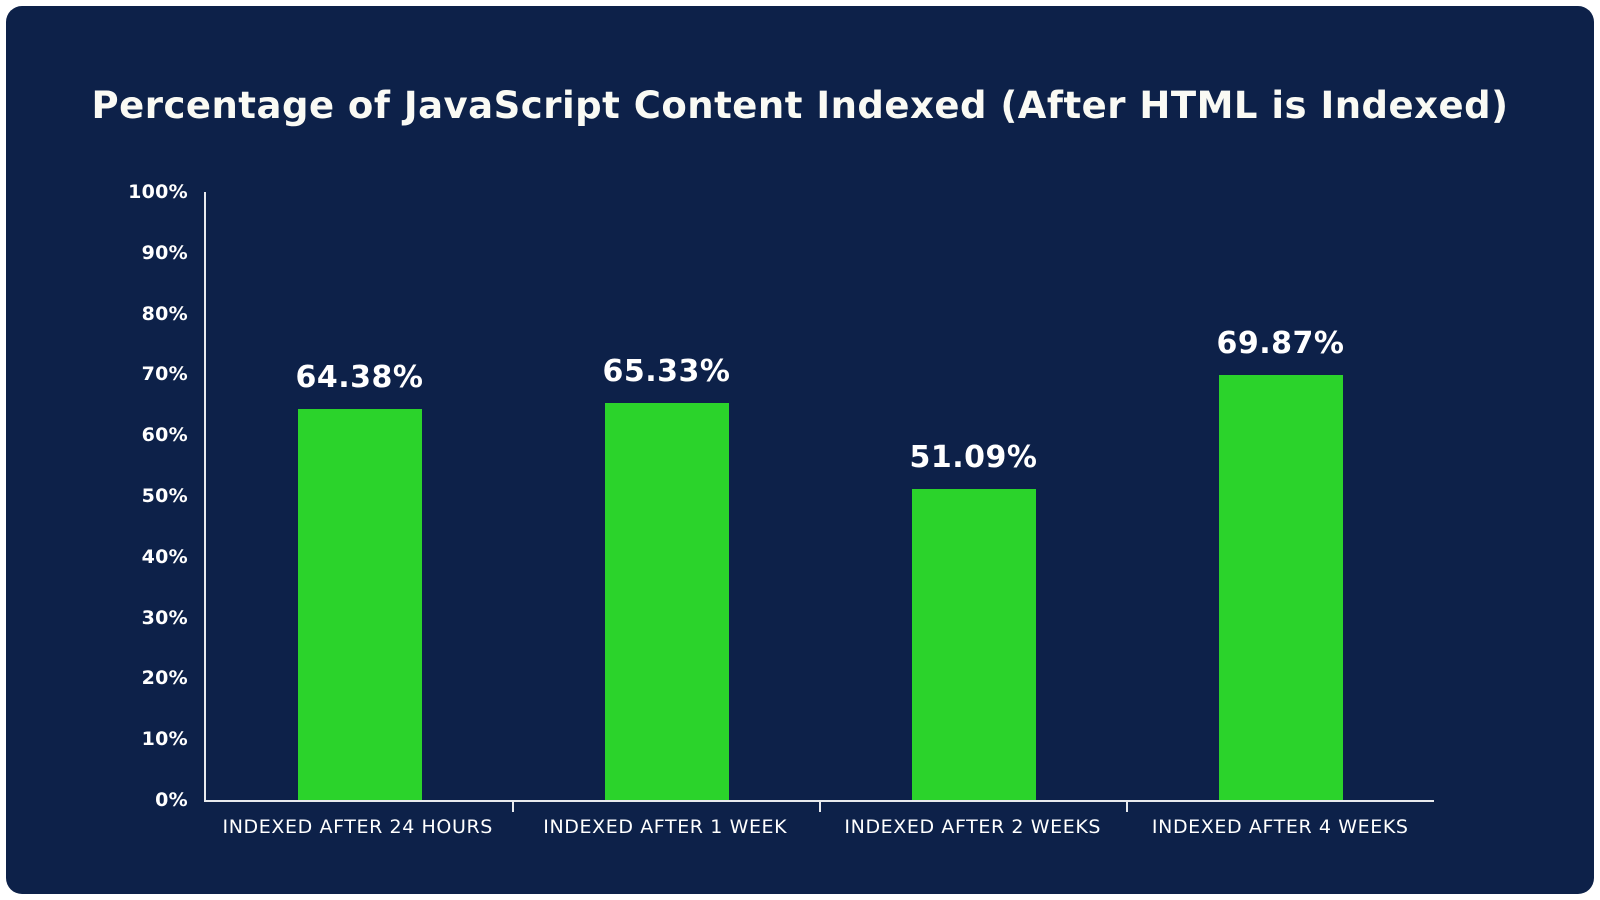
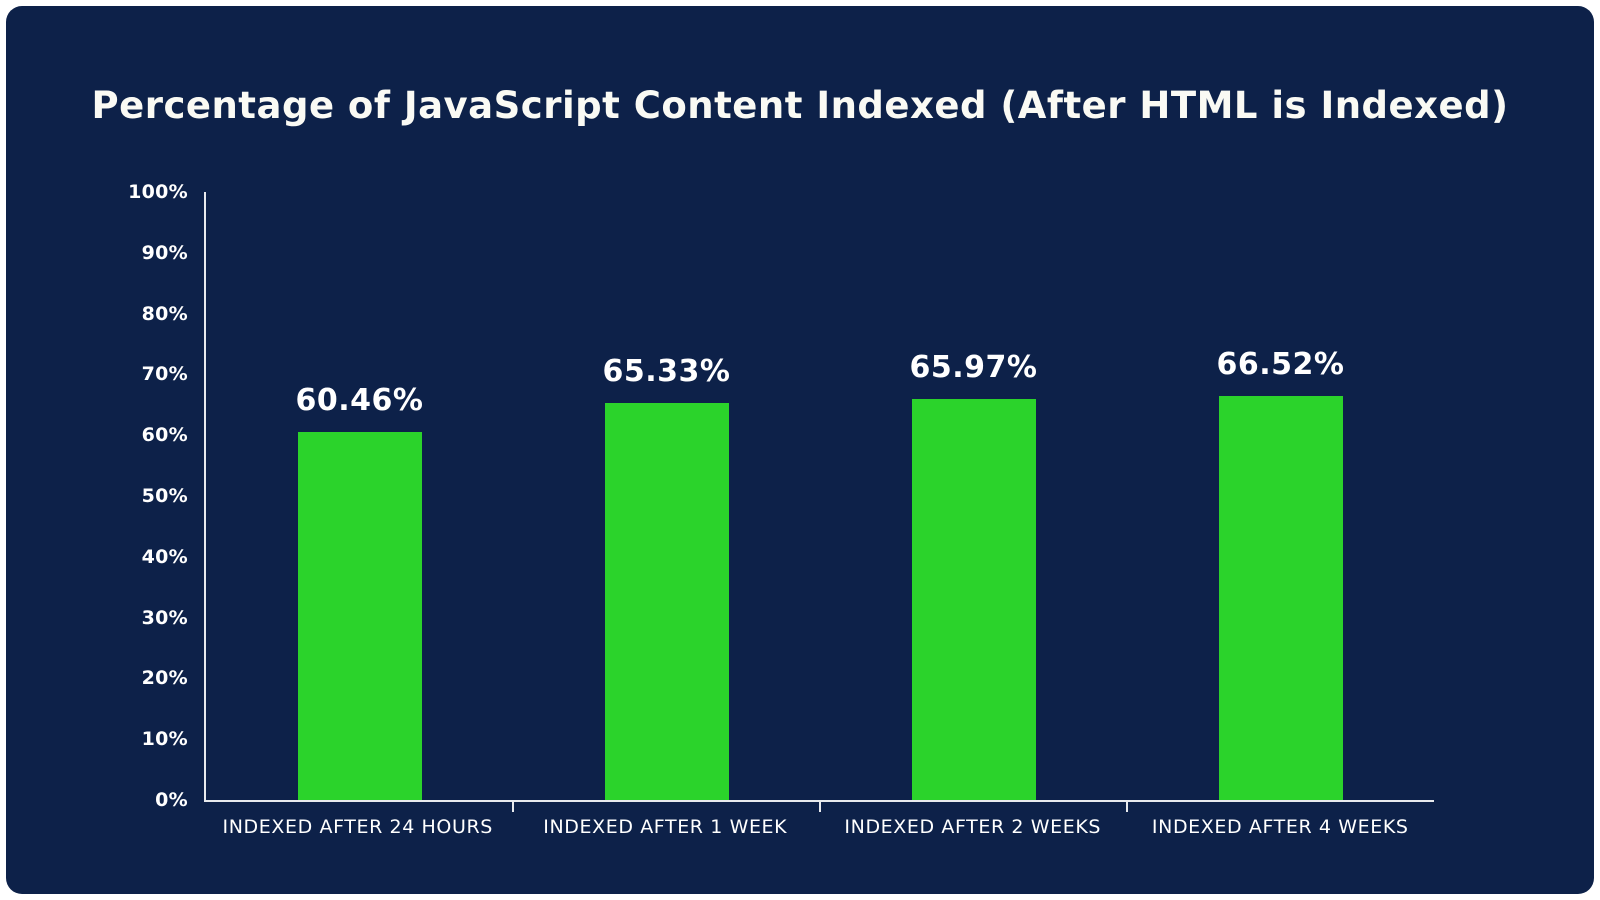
INDEXED AFTER 24 HOURS: 64.38% -> 60.46%
INDEXED AFTER 2 WEEKS: 51.09% -> 65.97%
INDEXED AFTER 4 WEEKS: 69.87% -> 66.52%
